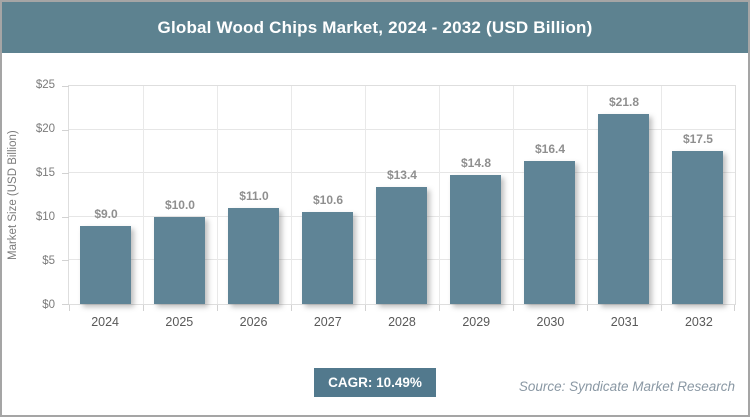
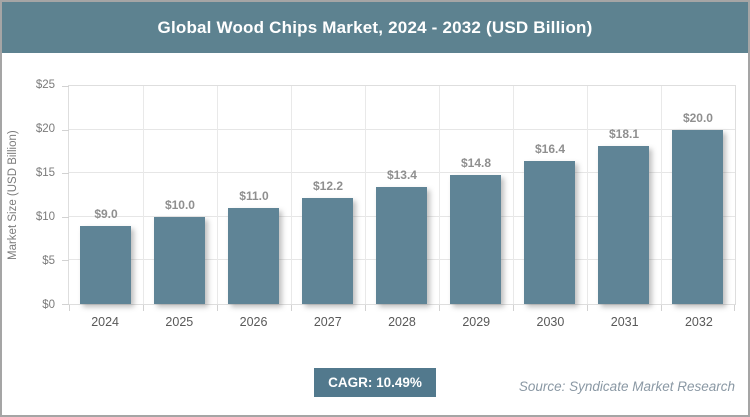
2027: $10.6 -> $12.2
2031: $21.8 -> $18.1
2032: $17.5 -> $20.0
